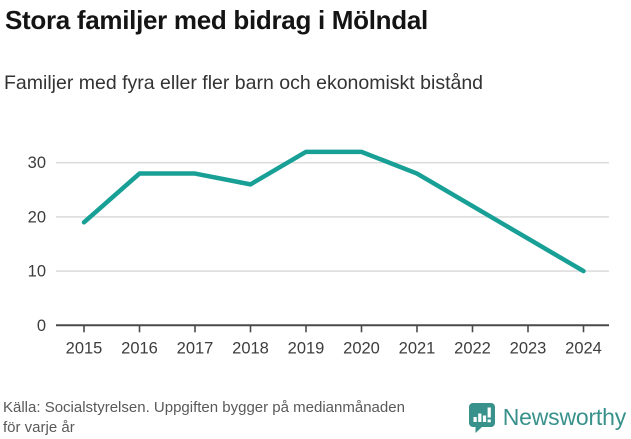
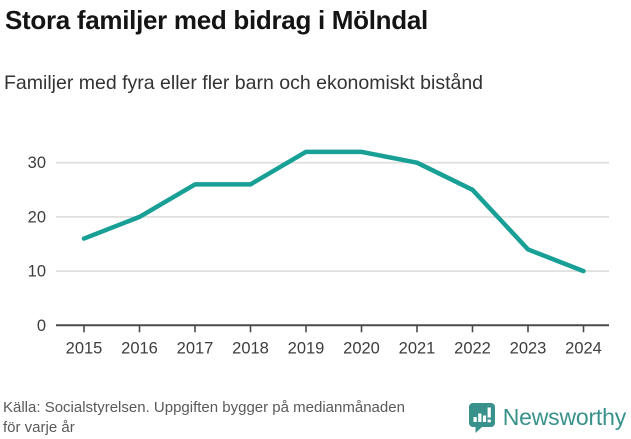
2015: 19 -> 16
2016: 28 -> 20
2017: 28 -> 26
2021: 28 -> 30
2022: 22 -> 25
2023: 16 -> 14
